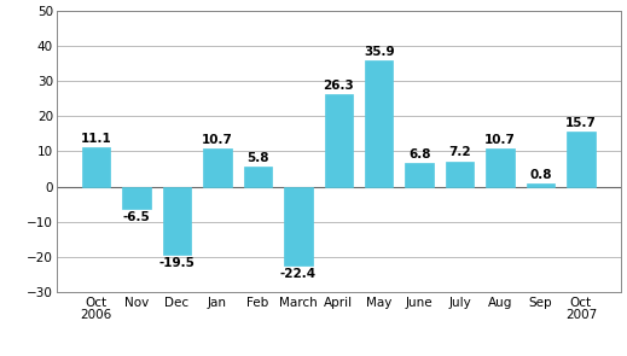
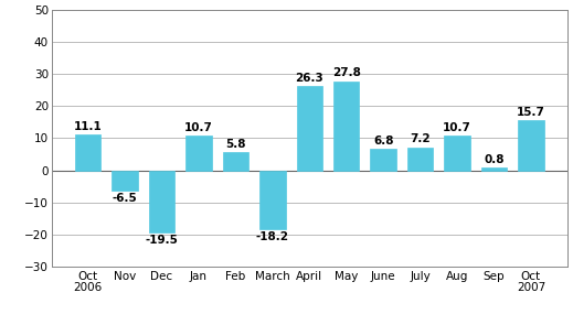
March: -22.4 -> -18.2
May: 35.9 -> 27.8
